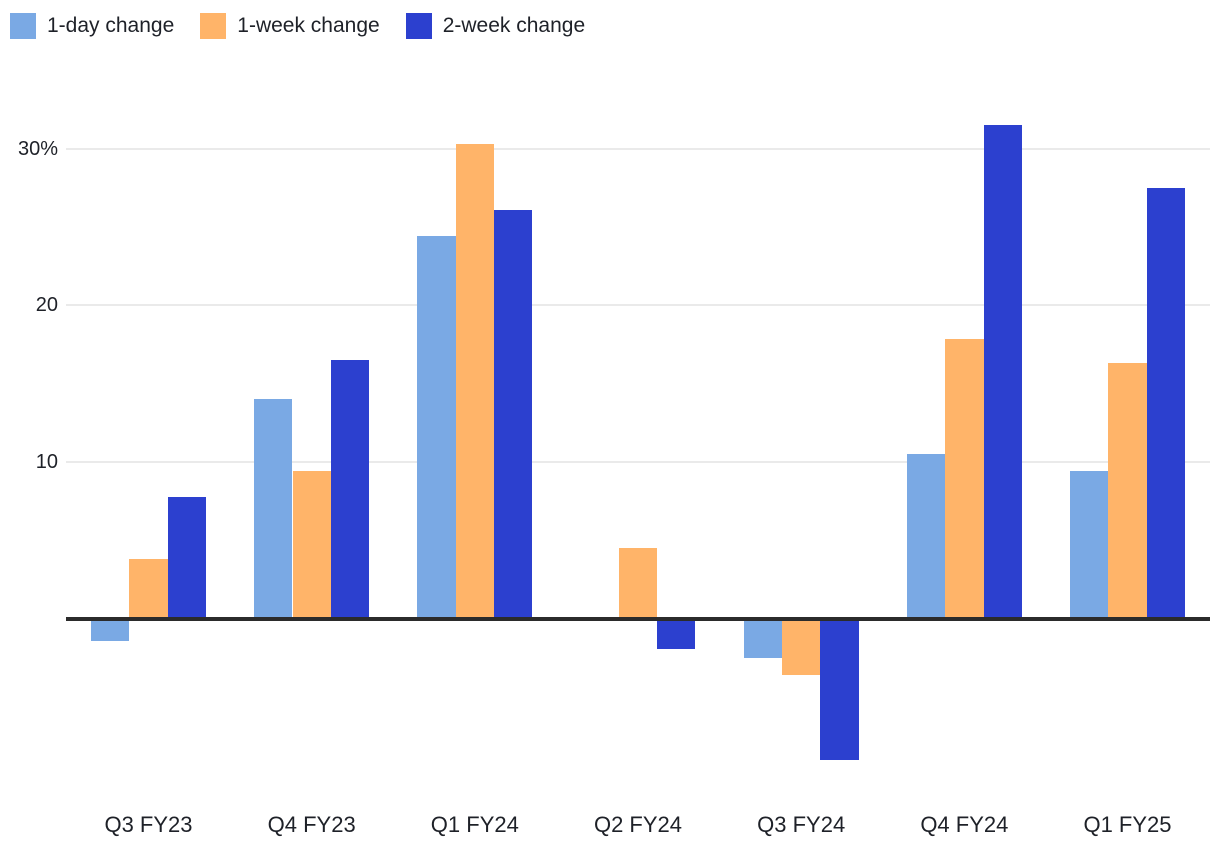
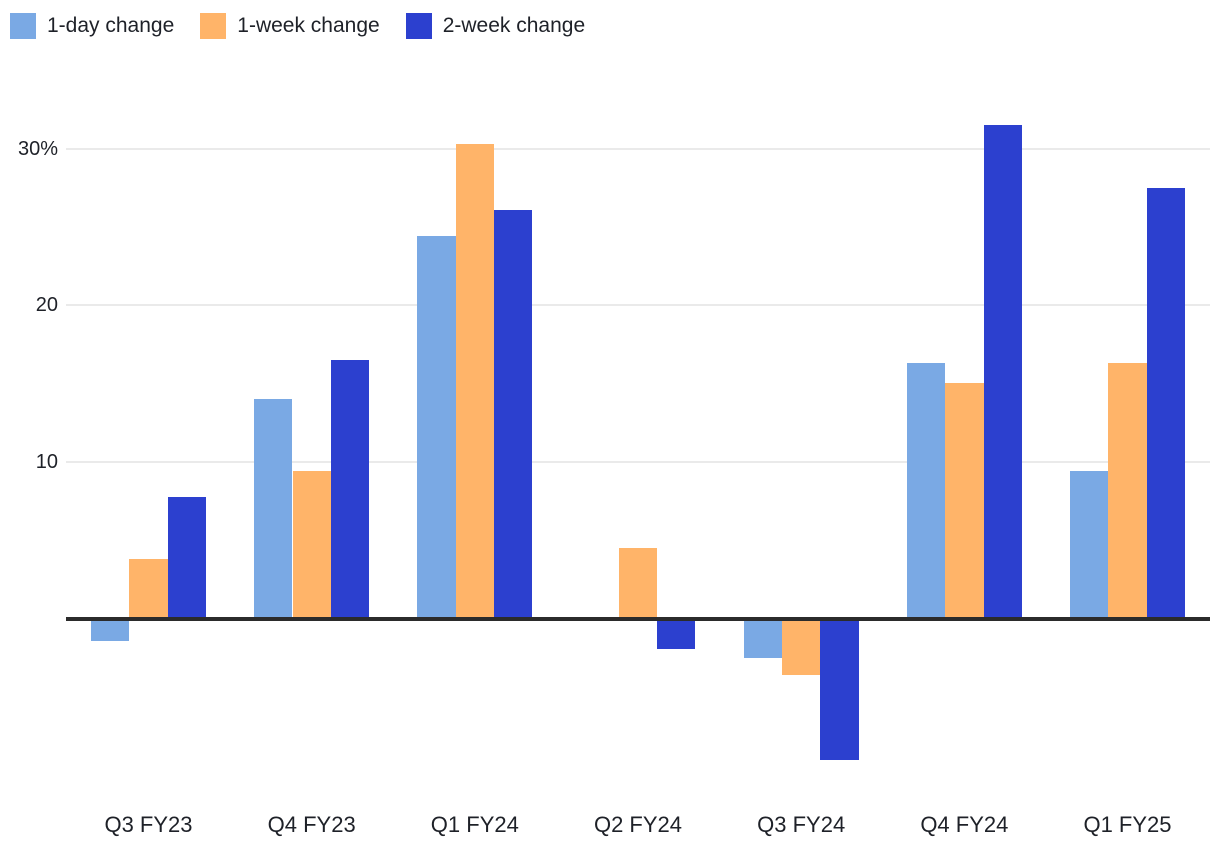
1-day change/Q4 FY24: 10.5% -> 16.3%
1-week change/Q4 FY24: 17.8% -> 15.0%
